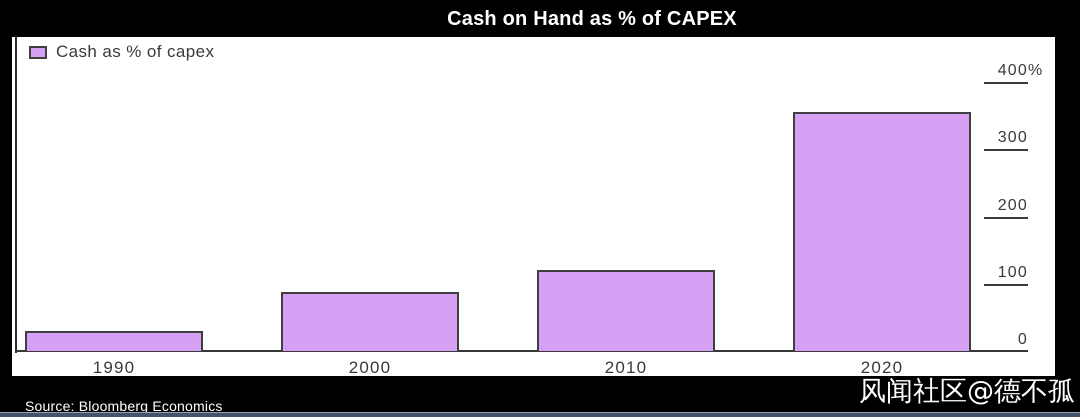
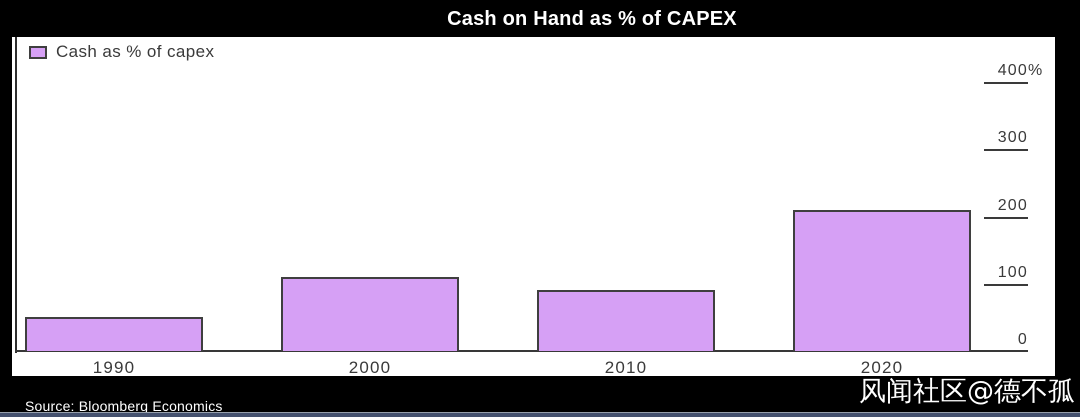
1990: 30 -> 50
2000: 90 -> 110
2010: 120 -> 90
2020: 360 -> 210
